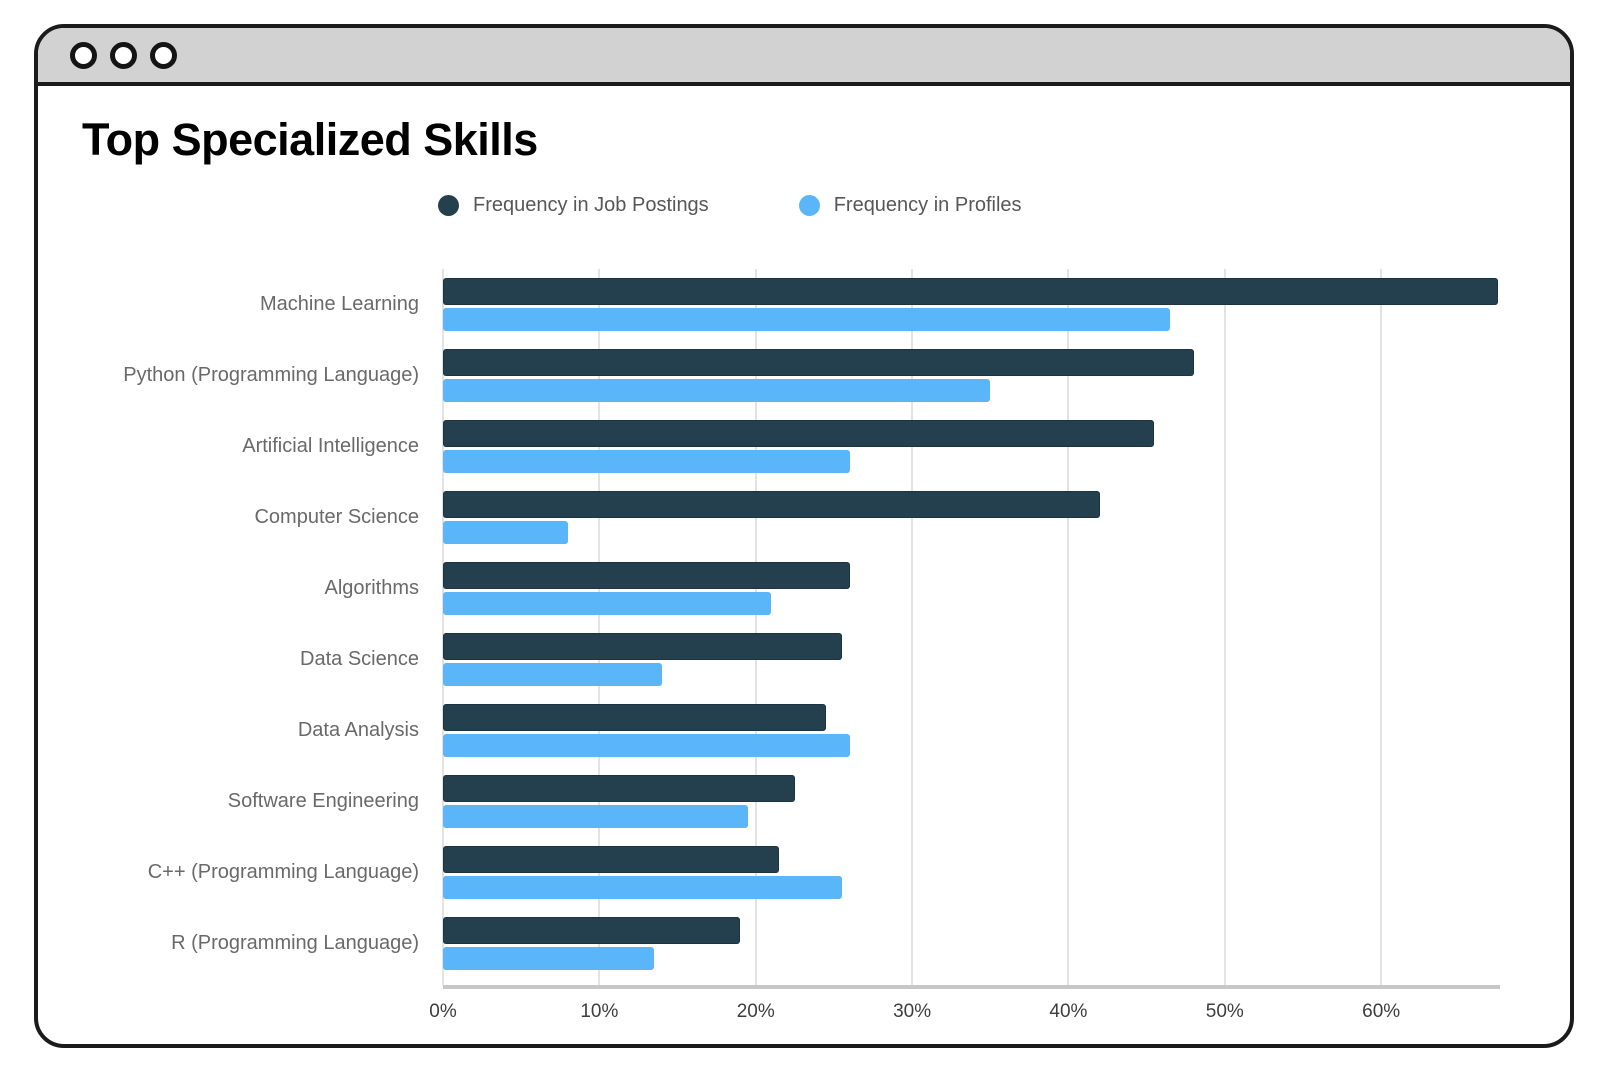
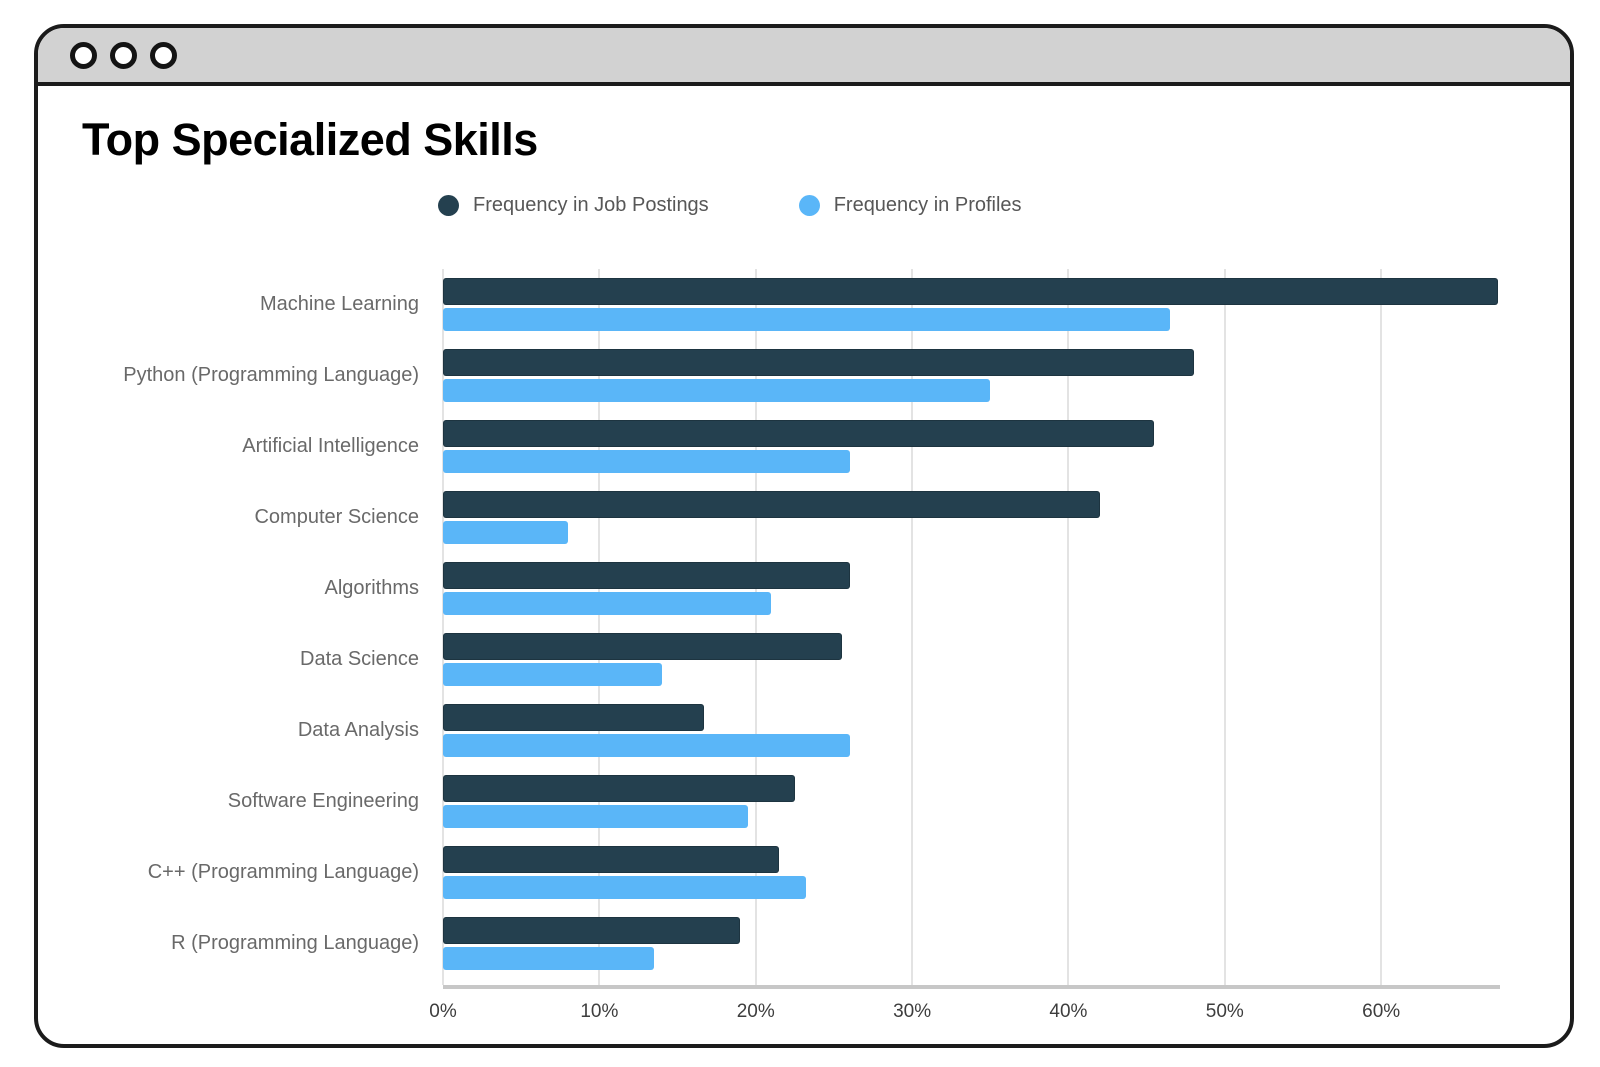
Frequency in Job Postings/Data Analysis: 24.5% -> 16.7%
Frequency in Profiles/C++ (Programming Language): 25.5% -> 23.2%
